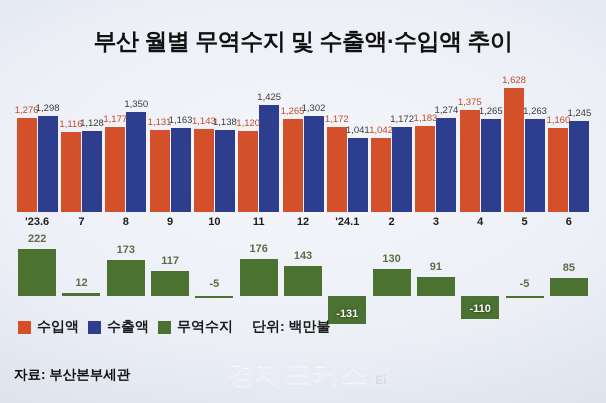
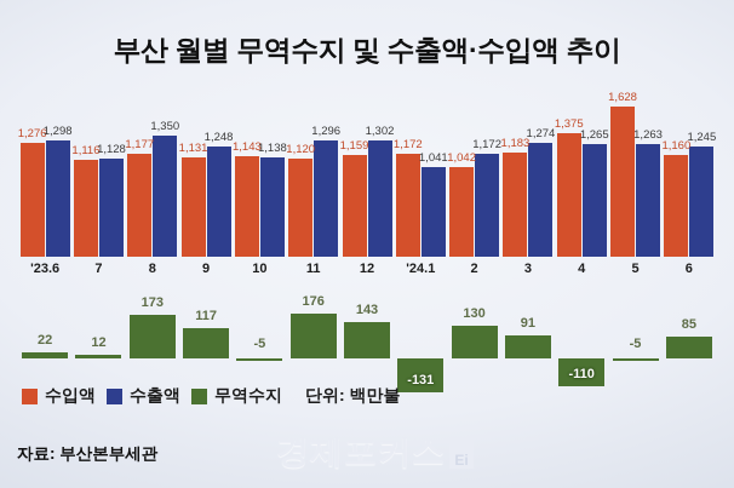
무역수지/'23.6: 222 -> 22
수출액/9: 1,163 -> 1,248
수출액/11: 1,425 -> 1,296
수입액/12: 1,265 -> 1,159
